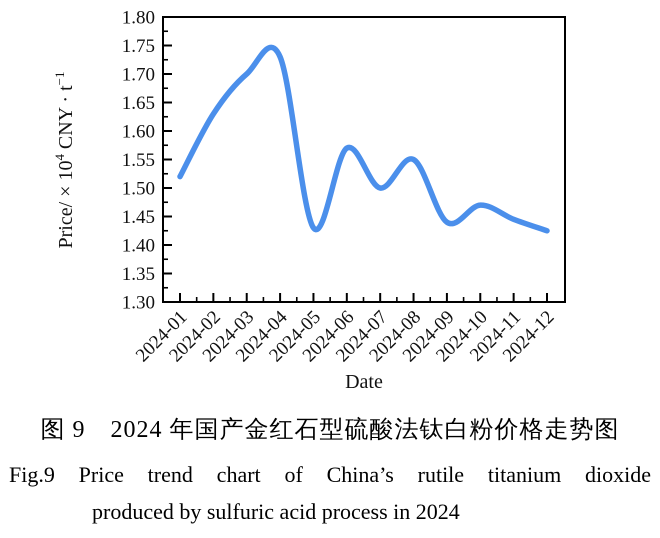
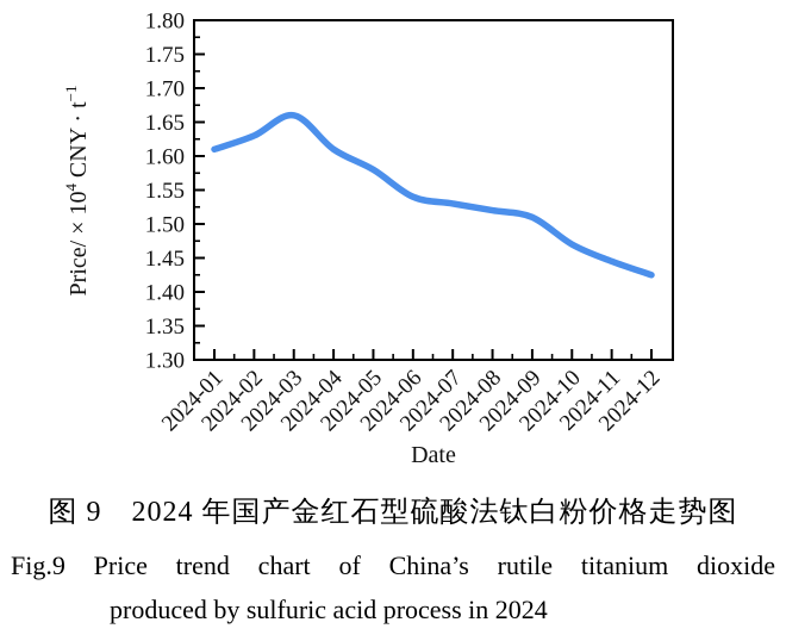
2024-01: 1.52 -> 1.61
2024-03: 1.70 -> 1.66
2024-04: 1.73 -> 1.61
2024-05: 1.43 -> 1.58
2024-06: 1.57 -> 1.54
2024-07: 1.50 -> 1.53
2024-08: 1.55 -> 1.52
2024-09: 1.44 -> 1.51
